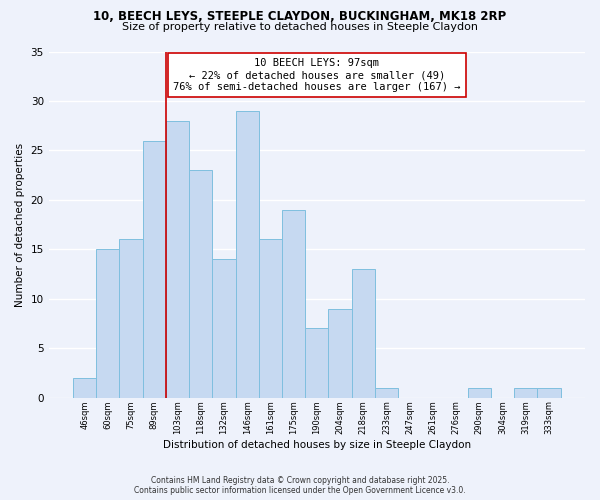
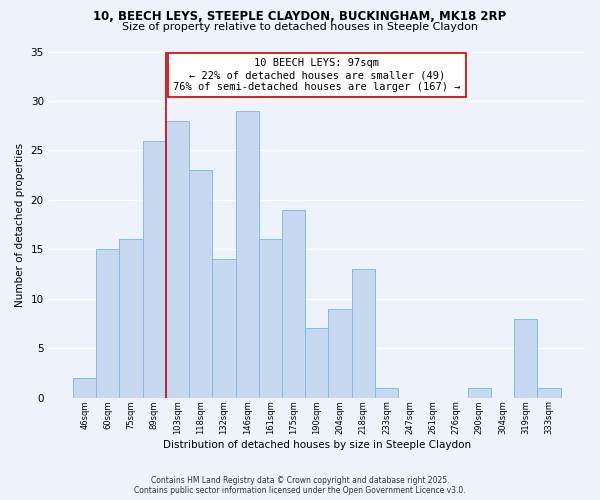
319sqm: 1 -> 8
